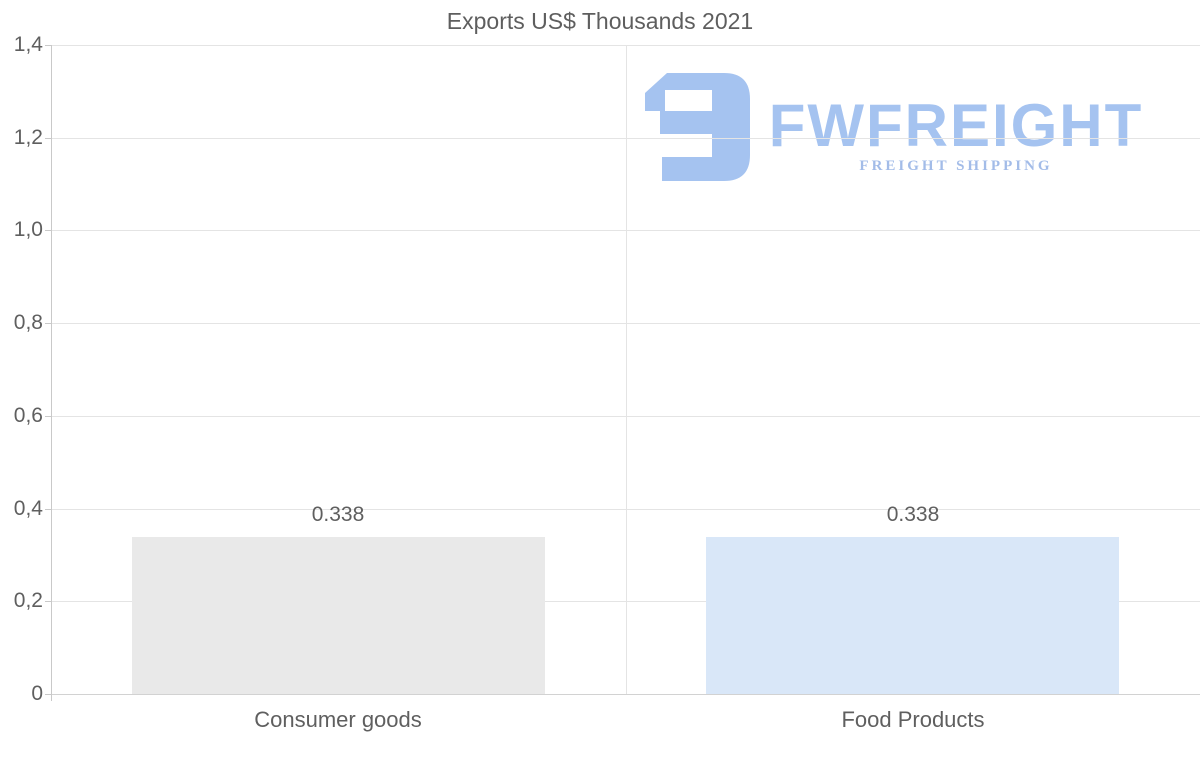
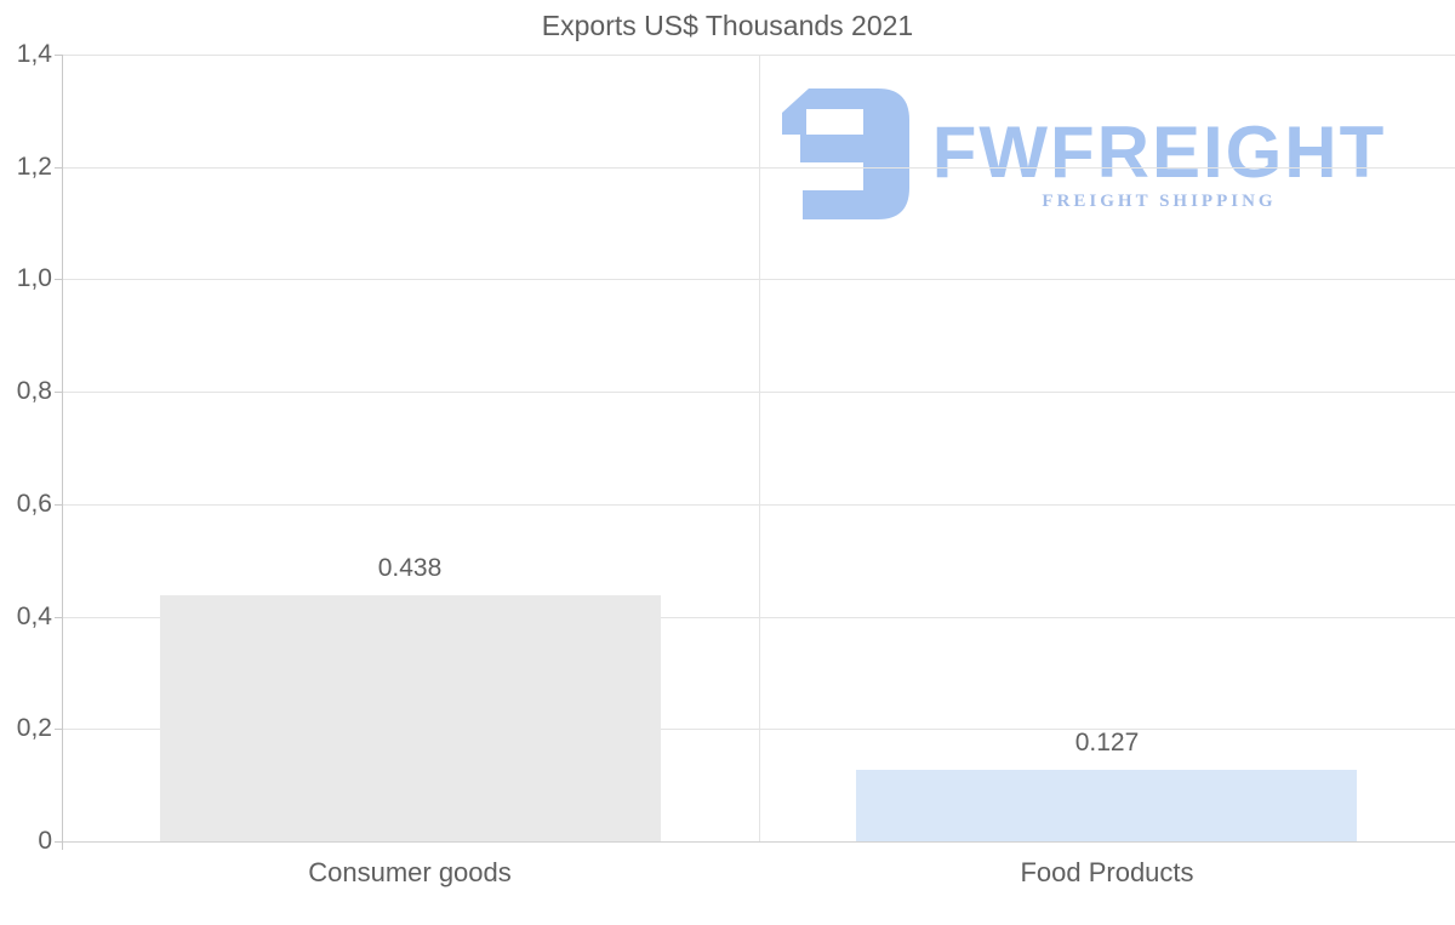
Consumer goods: 0.338 -> 0.438
Food Products: 0.338 -> 0.127
